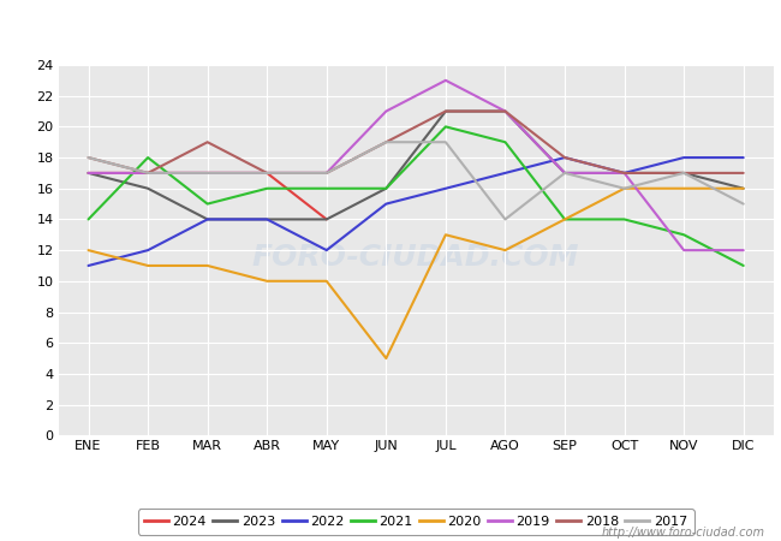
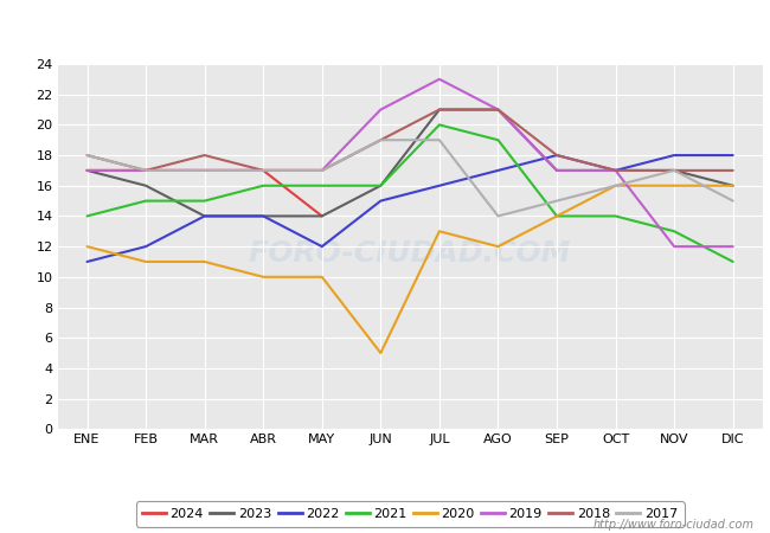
2021/FEB: 18 -> 15
2018/MAR: 19 -> 18
2017/SEP: 17 -> 15
